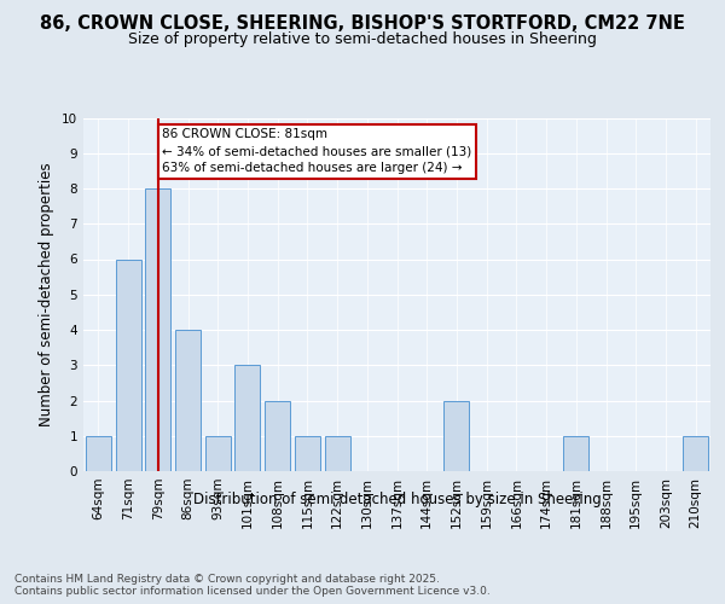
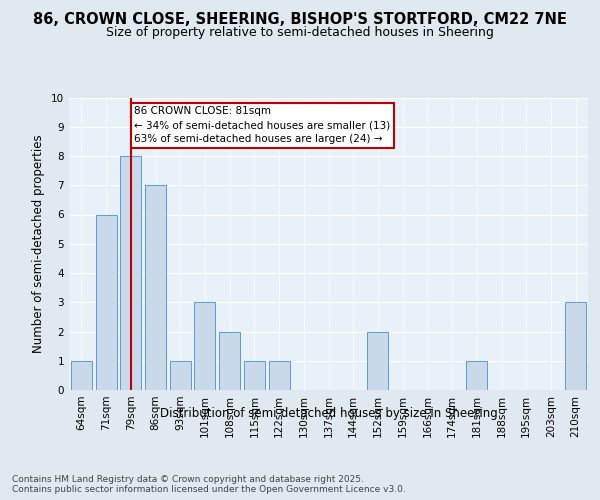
86sqm: 4 -> 7
210sqm: 1 -> 3
